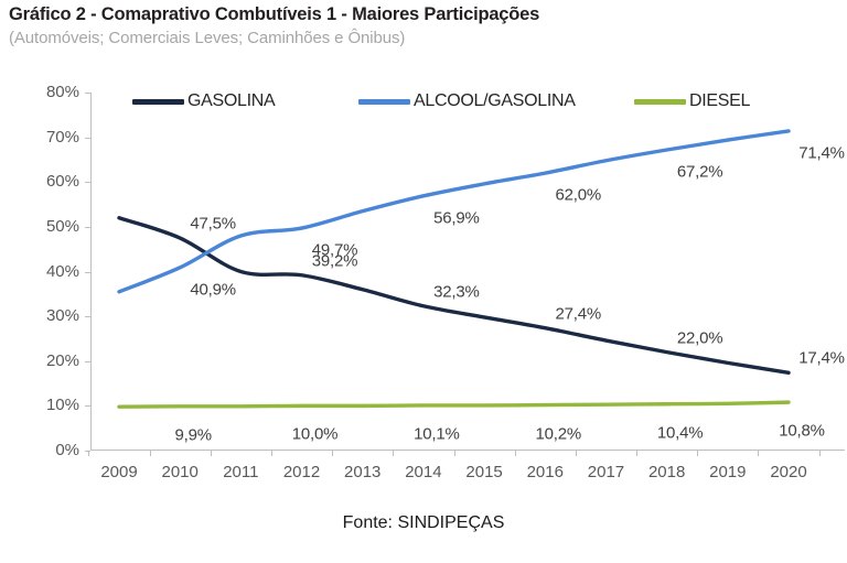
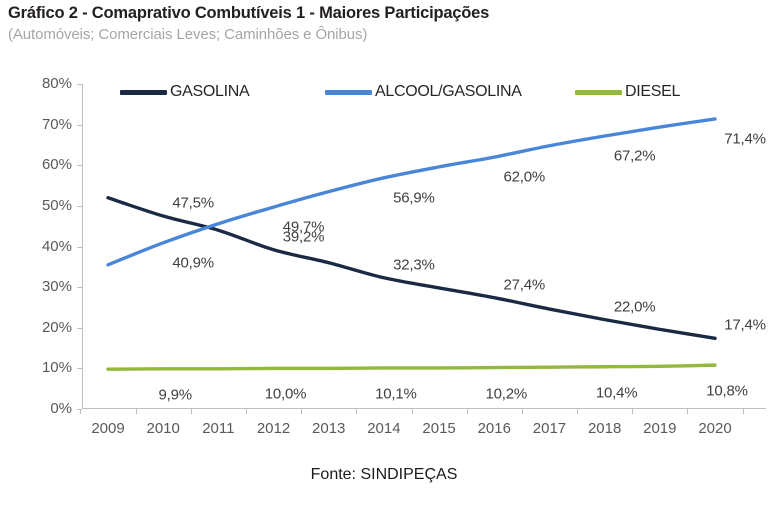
GASOLINA/2011: 40% -> 44%
ALCOOL/GASOLINA/2011: 48% -> 46%
